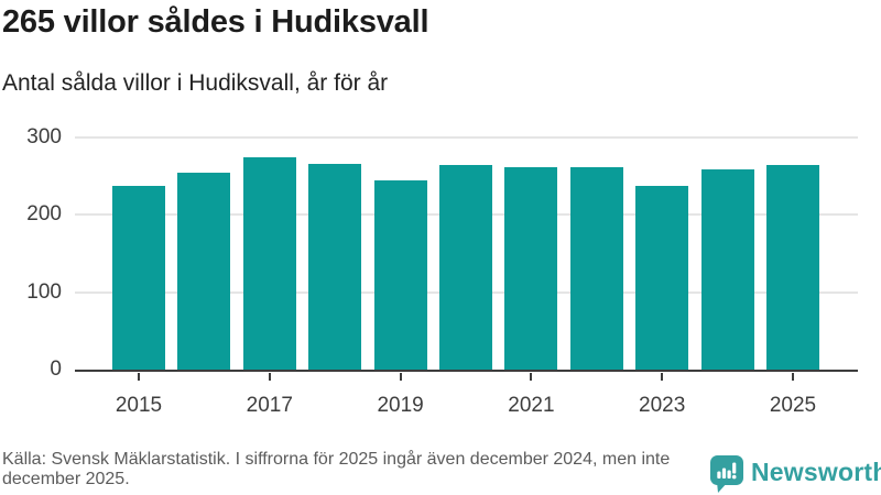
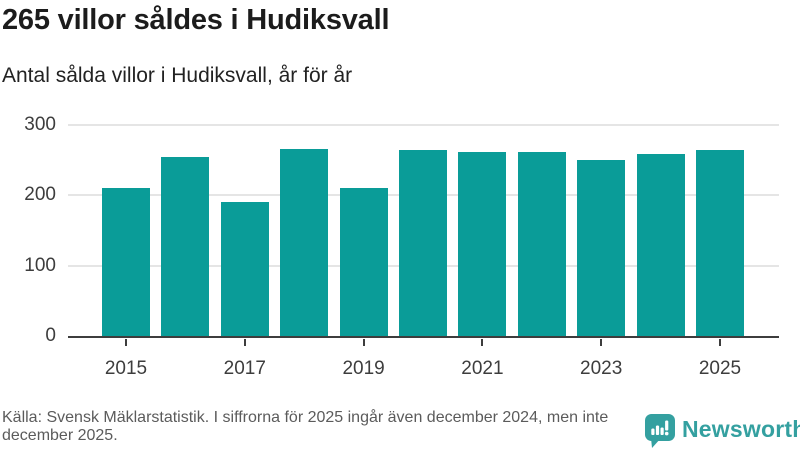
2015: 240 -> 210
2017: 280 -> 190
2019: 240 -> 210
2023: 240 -> 250
